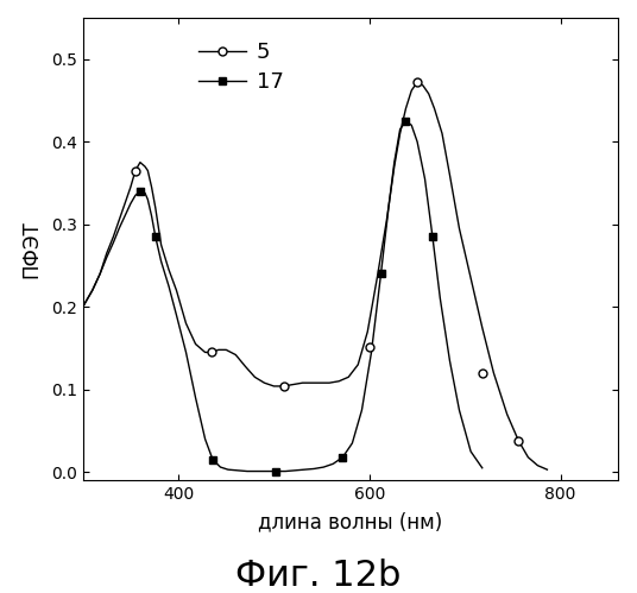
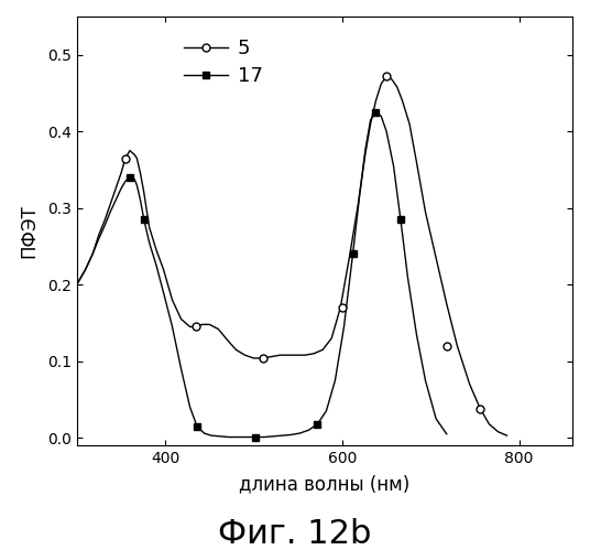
5/600: 0.152 -> 0.170
